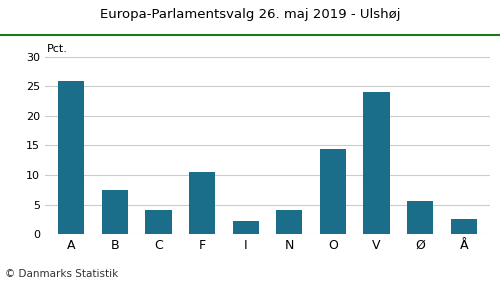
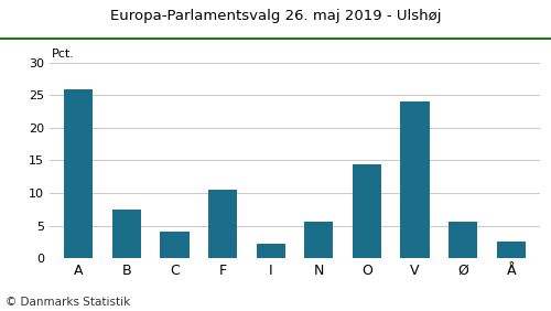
N: 4.0 -> 5.6
